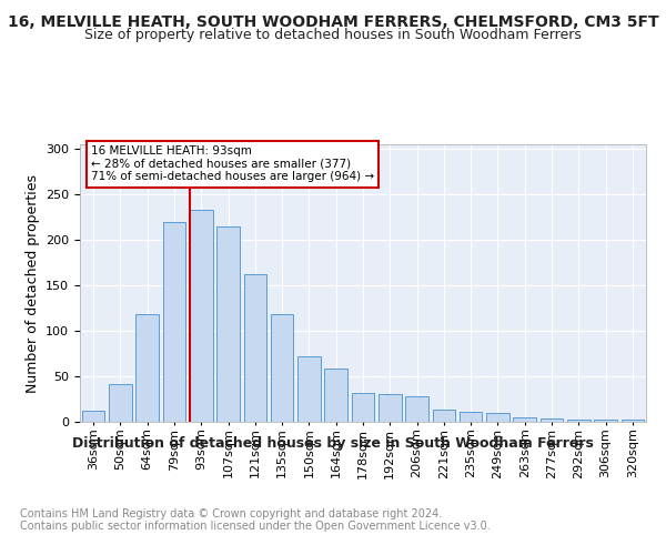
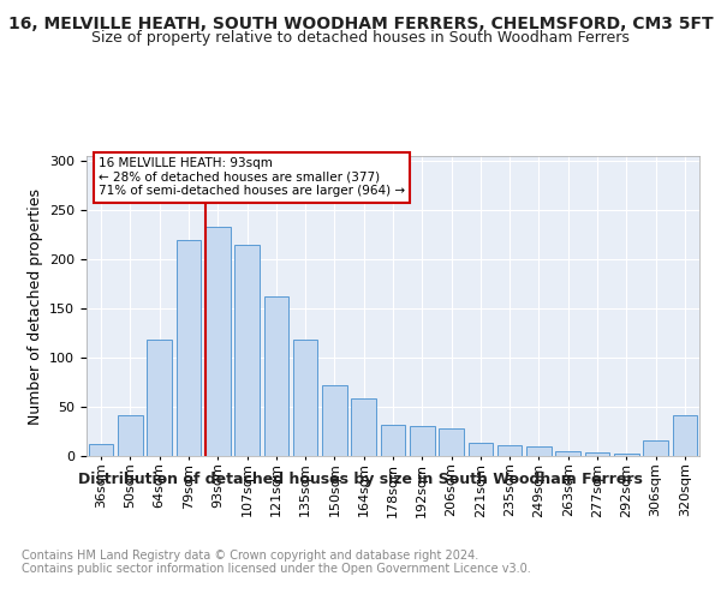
306sqm: 3 -> 16
320sqm: 3 -> 42
